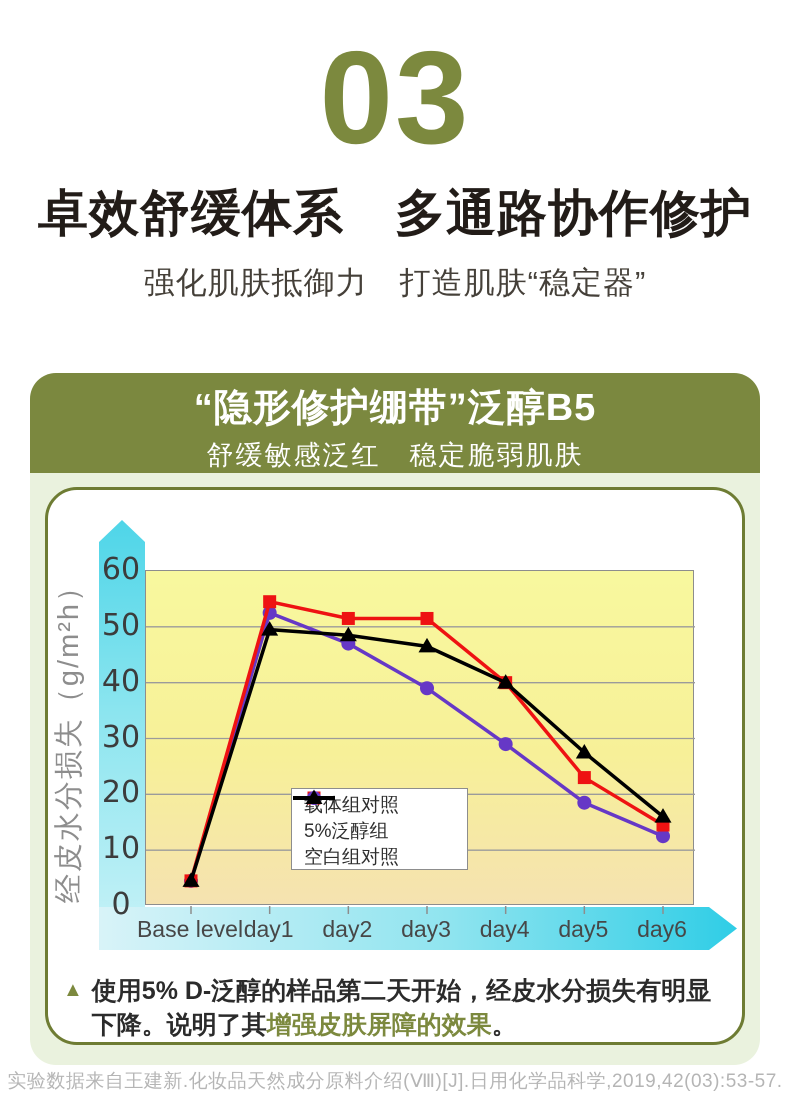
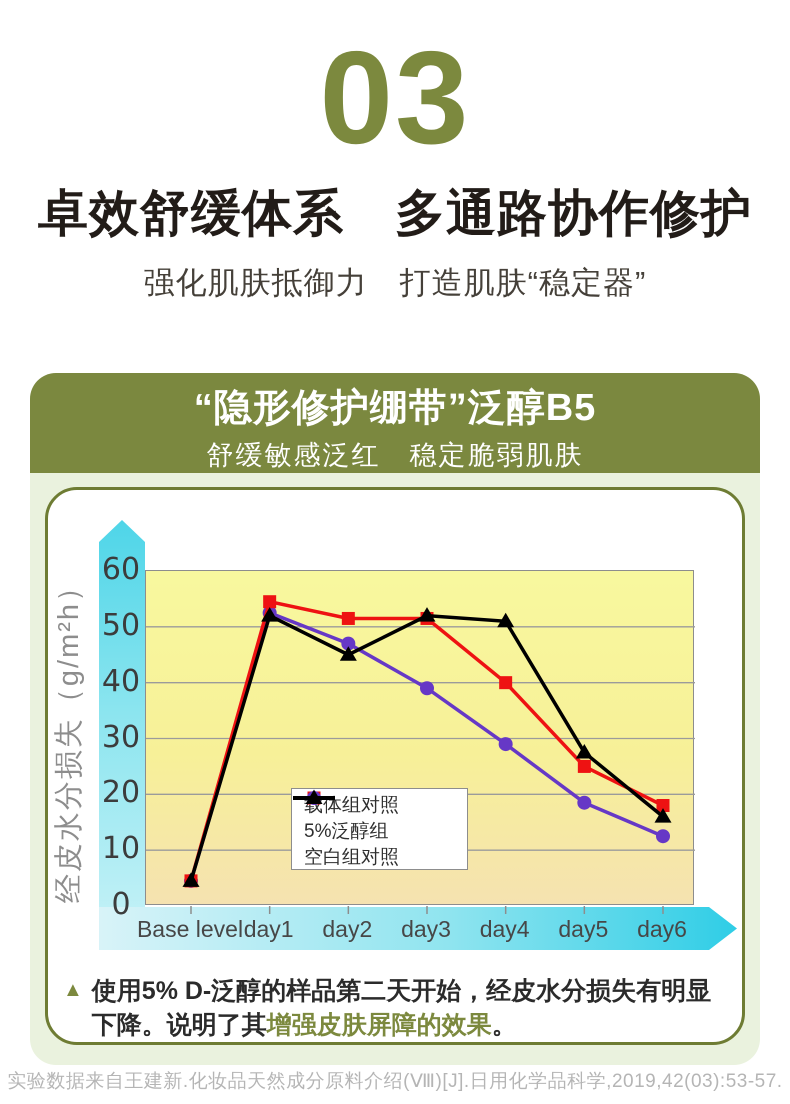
空白组对照/day1: 50 -> 52
空白组对照/day2: 48 -> 45
空白组对照/day3: 46 -> 52
空白组对照/day4: 40 -> 51
载体组对照/day5: 23 -> 25
载体组对照/day6: 14 -> 18
